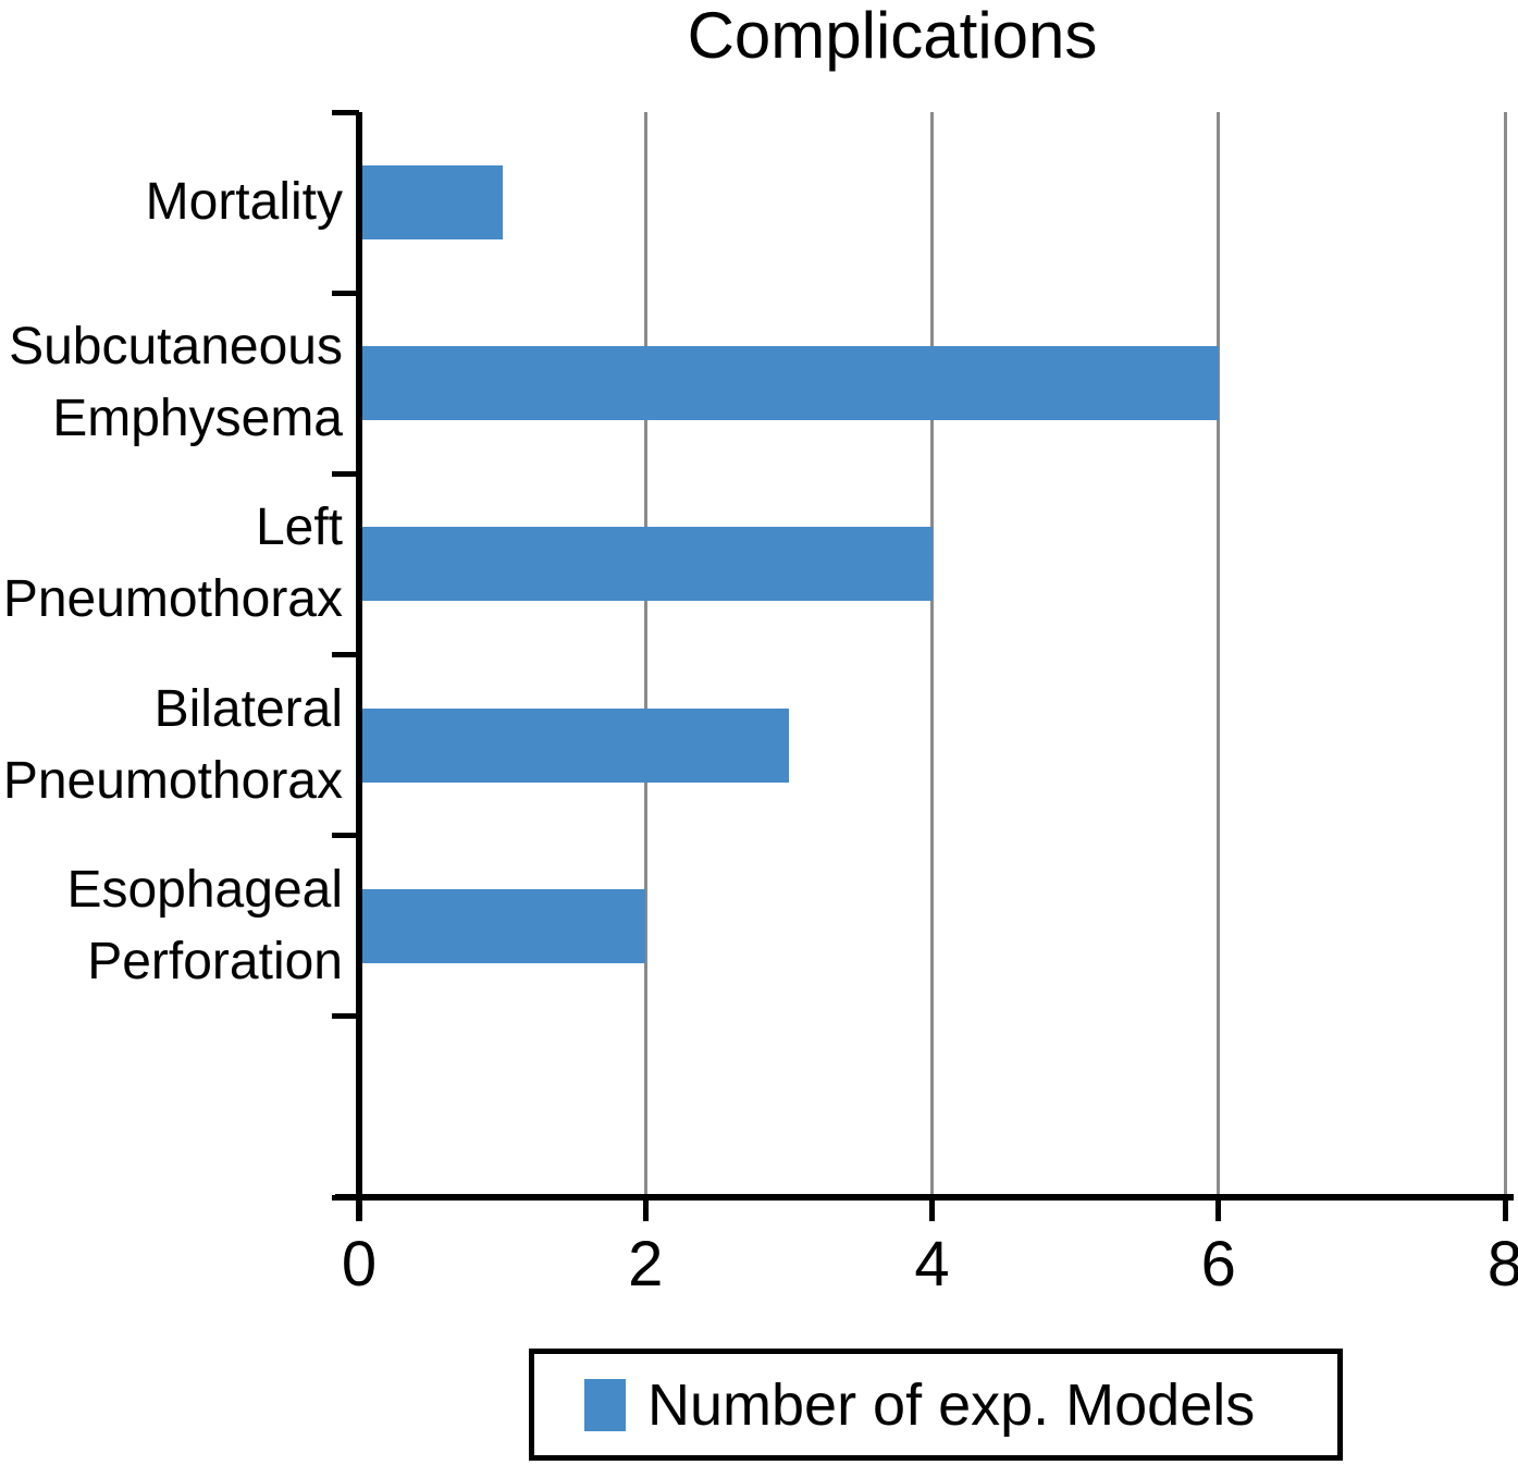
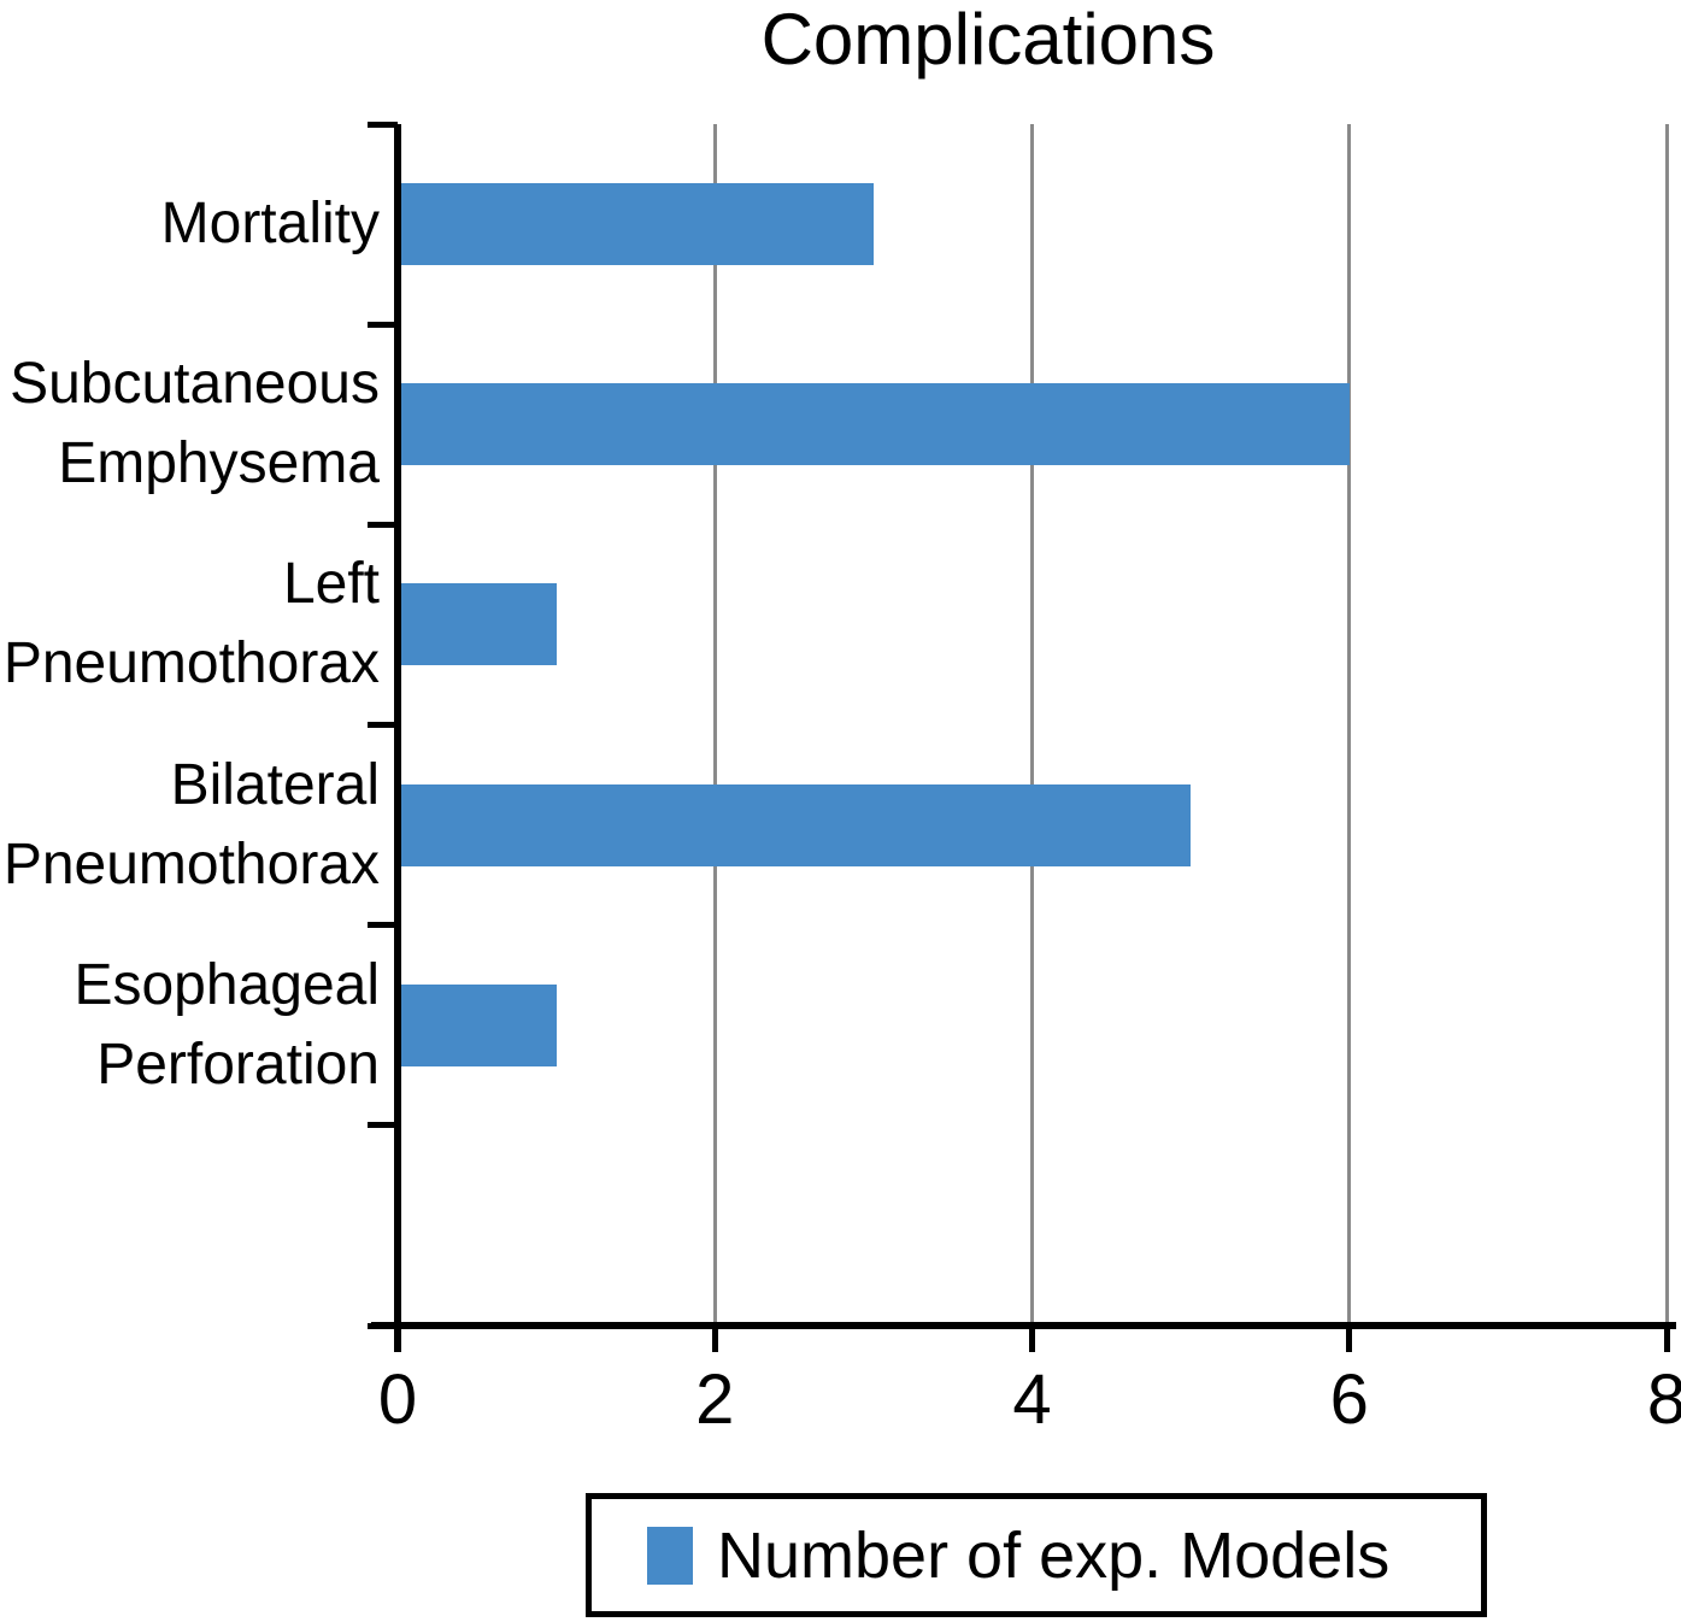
Mortality: 1 -> 3
Left Pneumothorax: 4 -> 1
Bilateral Pneumothorax: 3 -> 5
Esophageal Perforation: 2 -> 1
